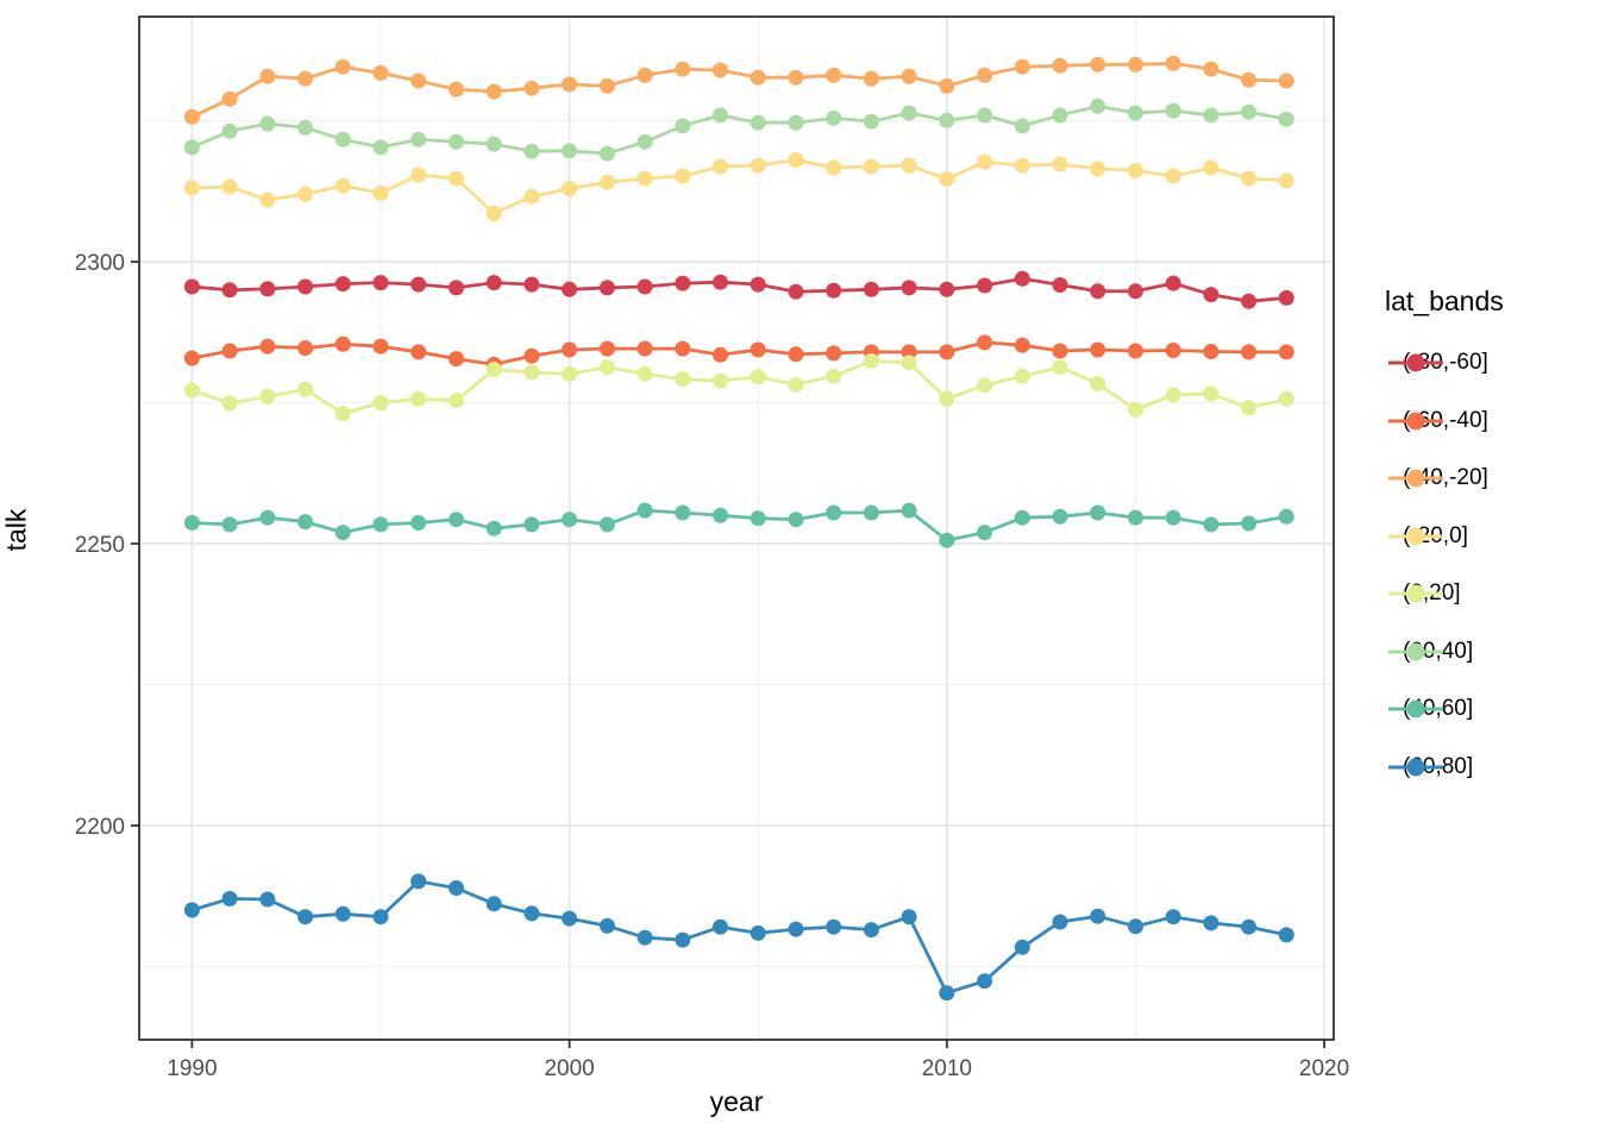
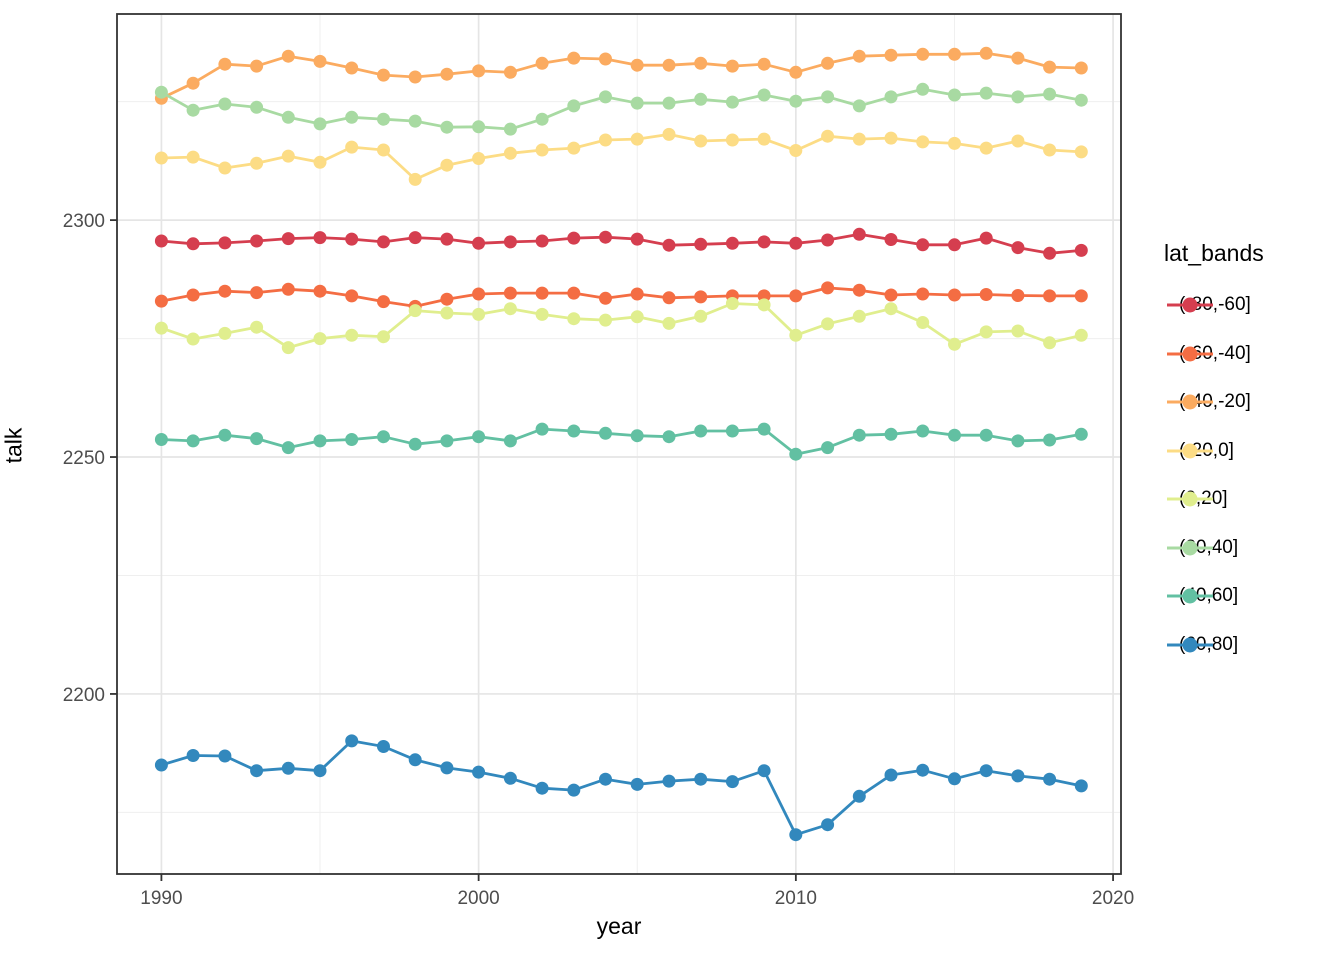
(20,40]/1990: 2320 -> 2327
